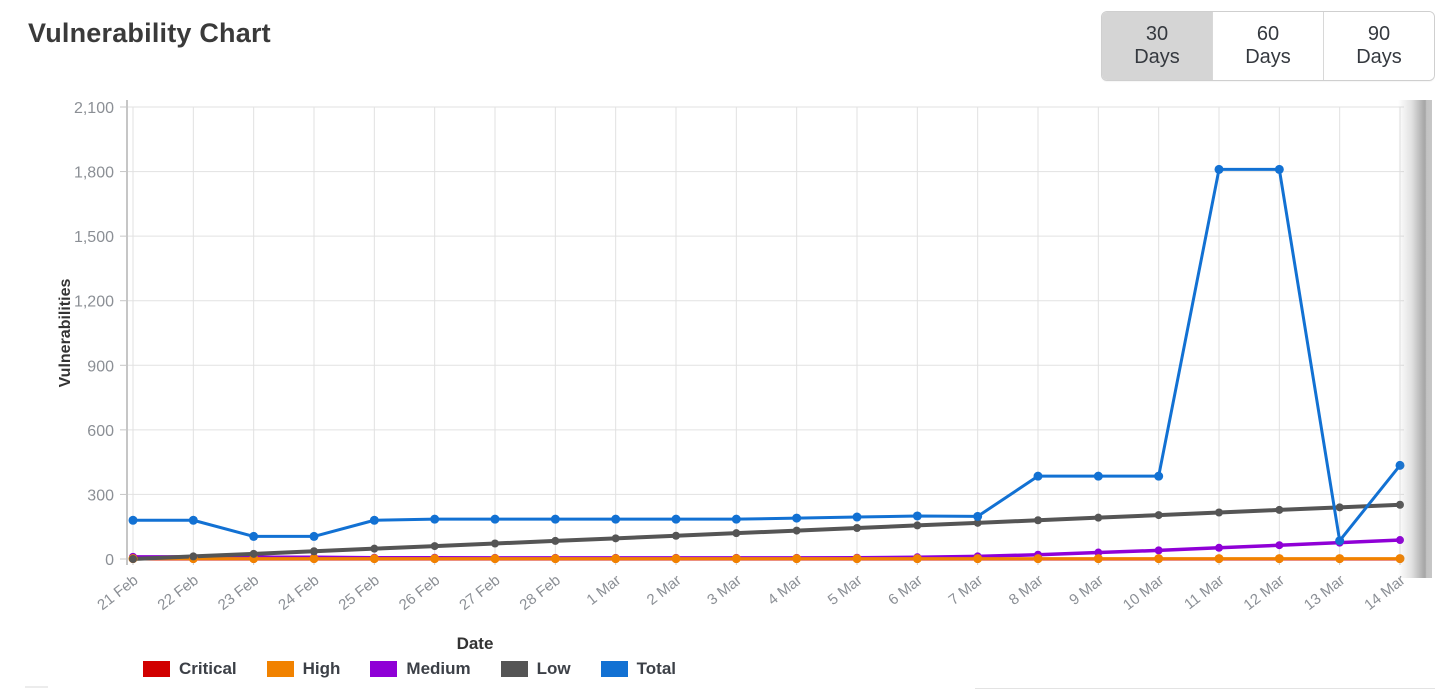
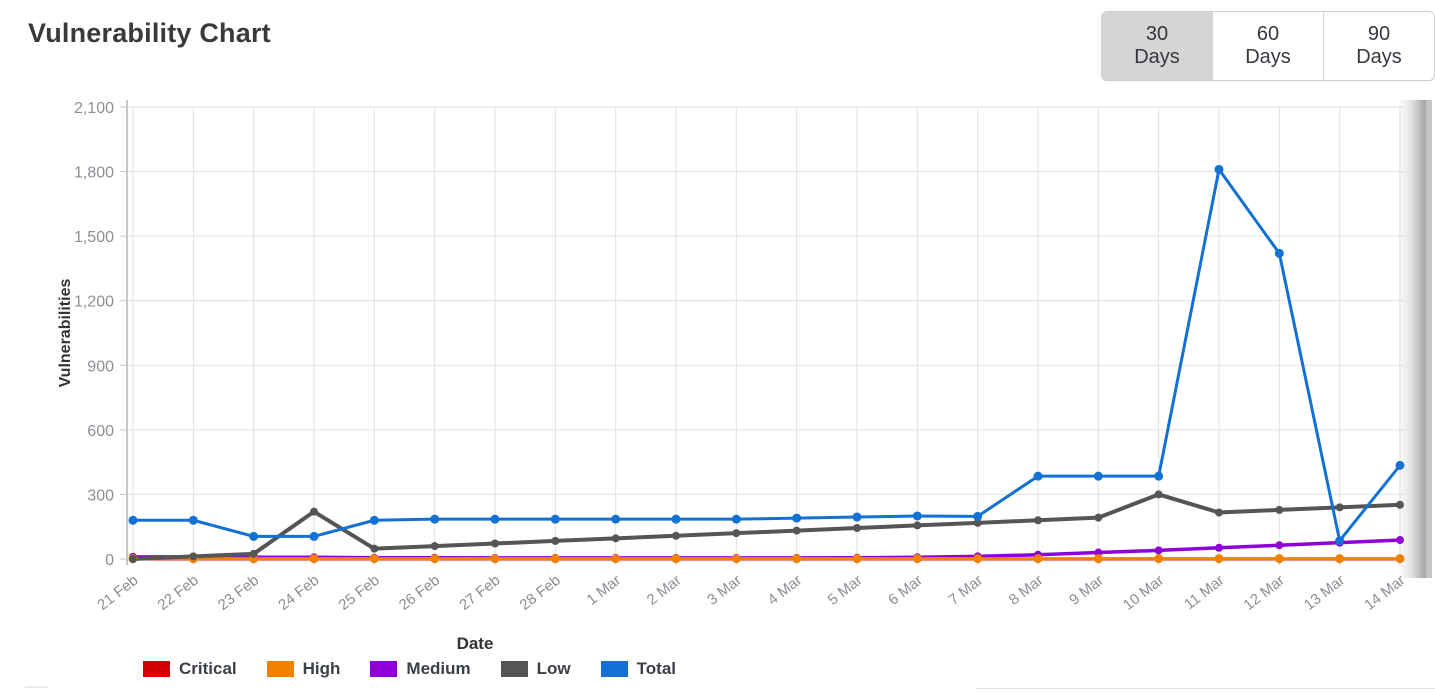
Low/24 Feb: 40 -> 220
Low/10 Mar: 200 -> 300
Total/12 Mar: 1810 -> 1420
